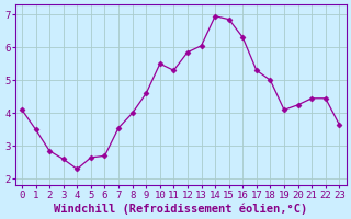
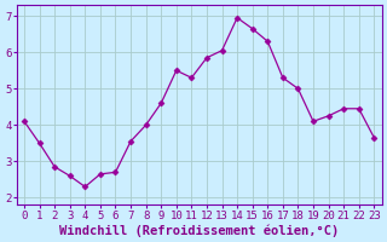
15: 6.85 -> 6.65
